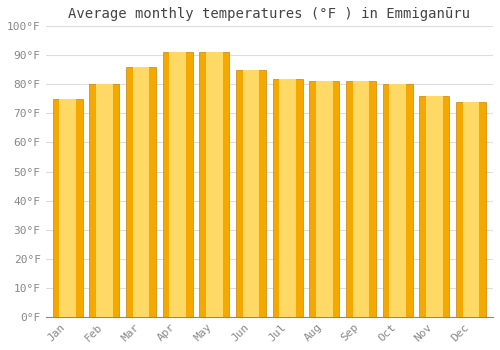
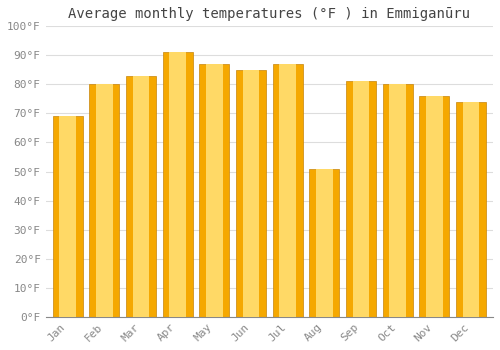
Jan: 75°F -> 69°F
Mar: 86°F -> 83°F
May: 91°F -> 87°F
Jul: 82°F -> 87°F
Aug: 81°F -> 51°F
